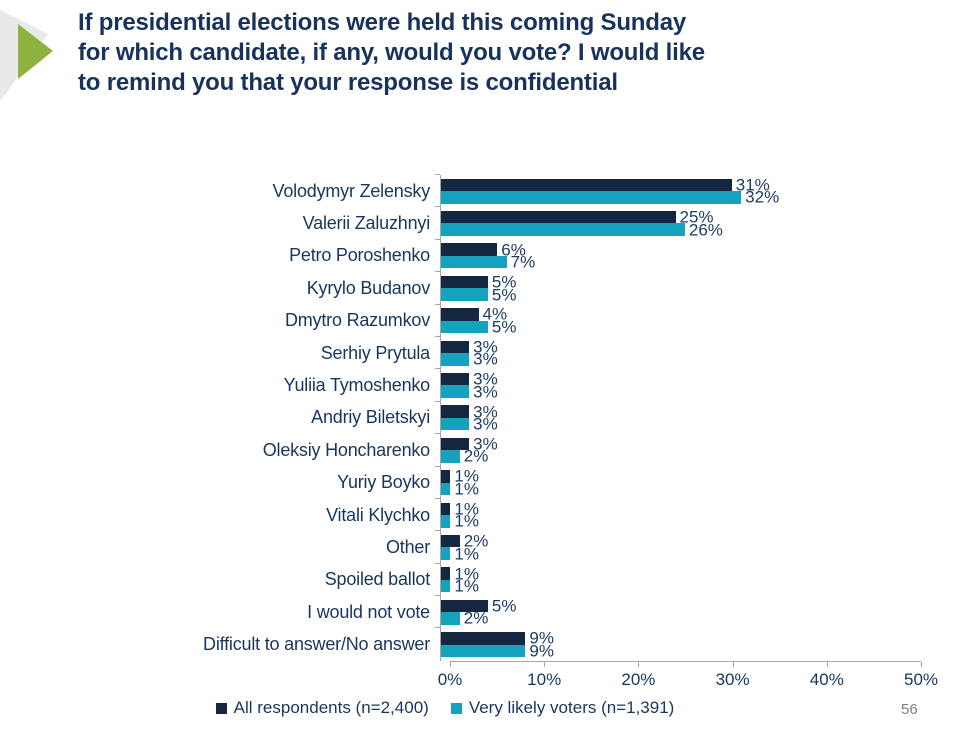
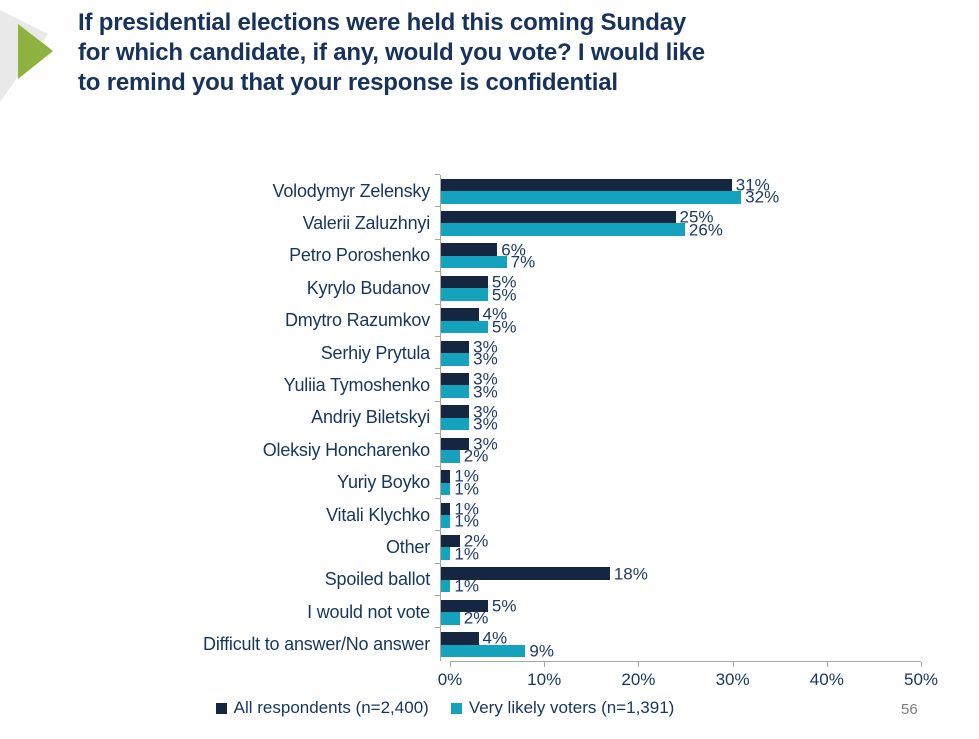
All respondents (n=2,400)/Spoiled ballot: 1% -> 18%
All respondents (n=2,400)/Difficult to answer/No answer: 9% -> 4%
